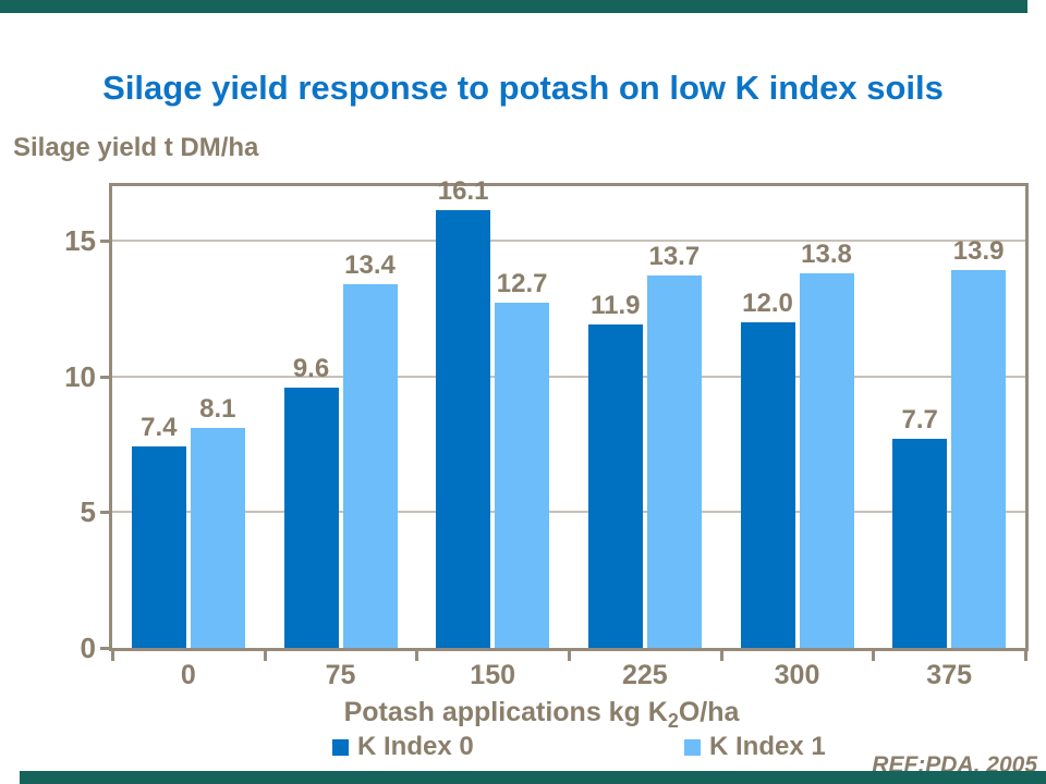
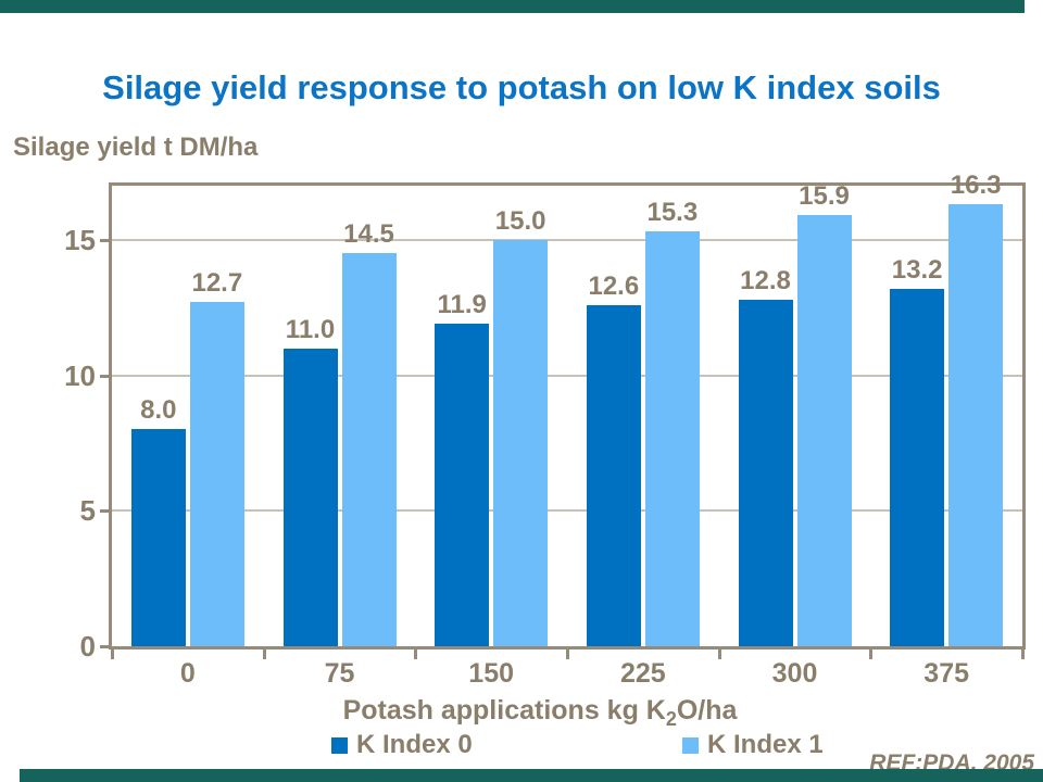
K Index 0/0: 7.4 -> 8.0
K Index 1/0: 8.1 -> 12.7
K Index 0/75: 9.6 -> 11.0
K Index 1/75: 13.4 -> 14.5
K Index 0/150: 16.1 -> 11.9
K Index 1/150: 12.7 -> 15.0
K Index 0/225: 11.9 -> 12.6
K Index 1/225: 13.7 -> 15.3
K Index 0/300: 12.0 -> 12.8
K Index 1/300: 13.8 -> 15.9
K Index 0/375: 7.7 -> 13.2
K Index 1/375: 13.9 -> 16.3
